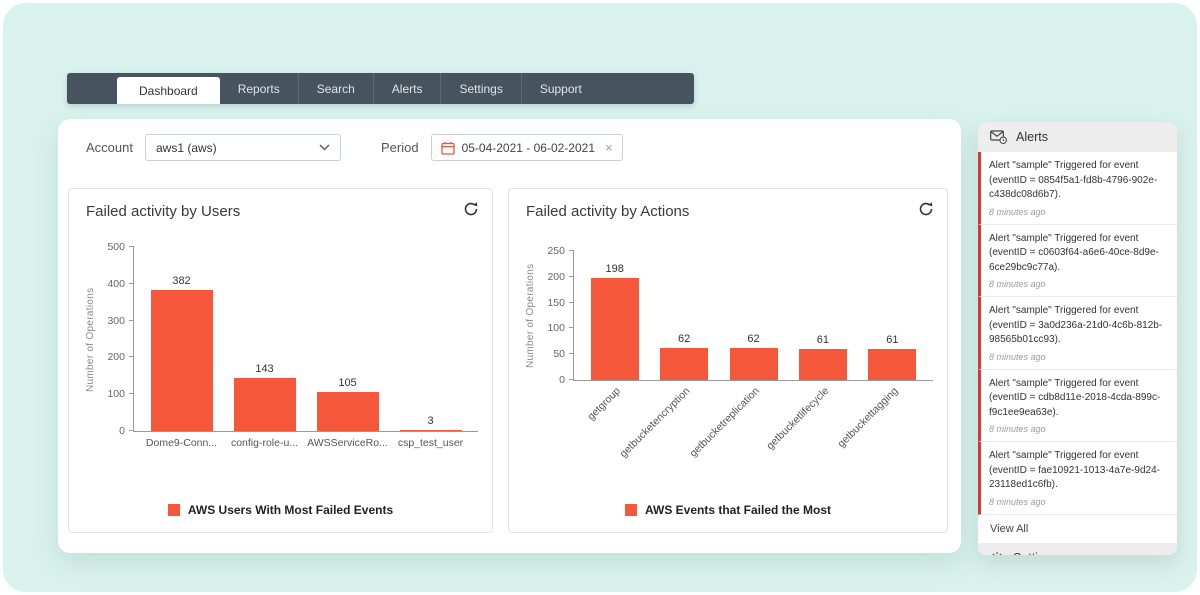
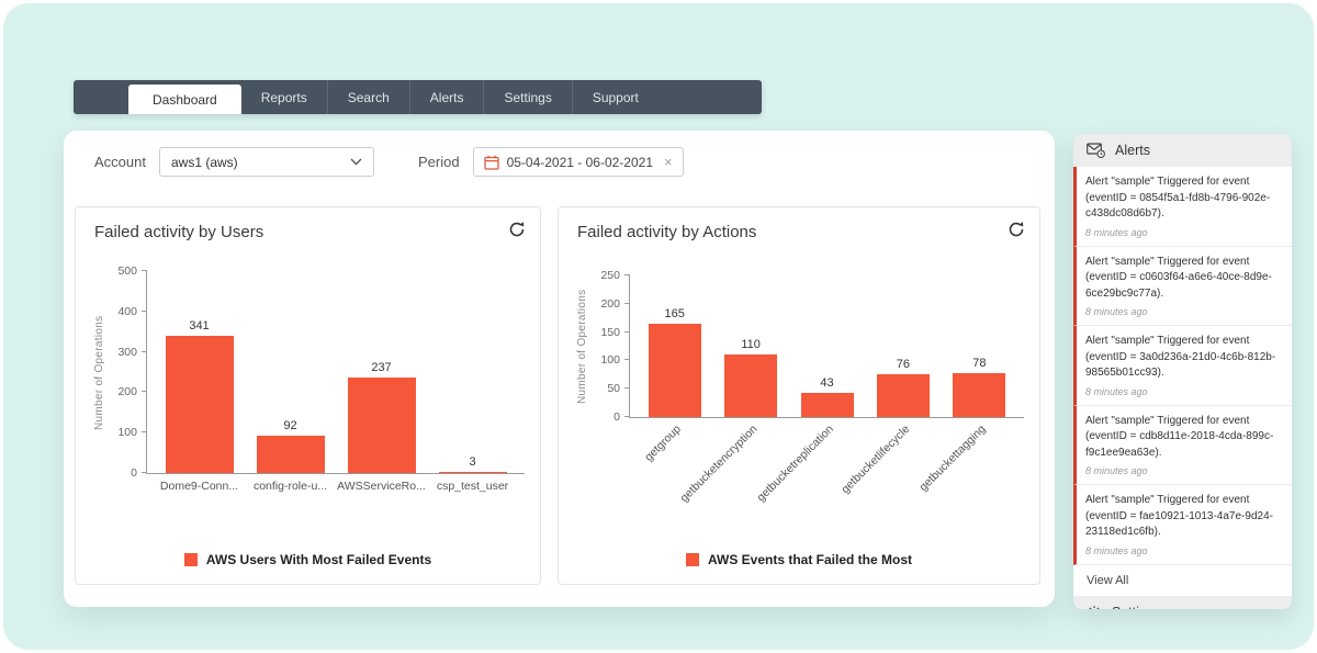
Failed activity by Users/Dome9-Conn...: 382 -> 341
Failed activity by Users/config-role-u...: 143 -> 92
Failed activity by Users/AWSServiceRo...: 105 -> 237
Failed activity by Actions/getgroup: 198 -> 165
Failed activity by Actions/getbucketencryption: 62 -> 110
Failed activity by Actions/getbucketreplication: 62 -> 43
Failed activity by Actions/getbucketlifecycle: 61 -> 76
Failed activity by Actions/getbuckettagging: 61 -> 78
